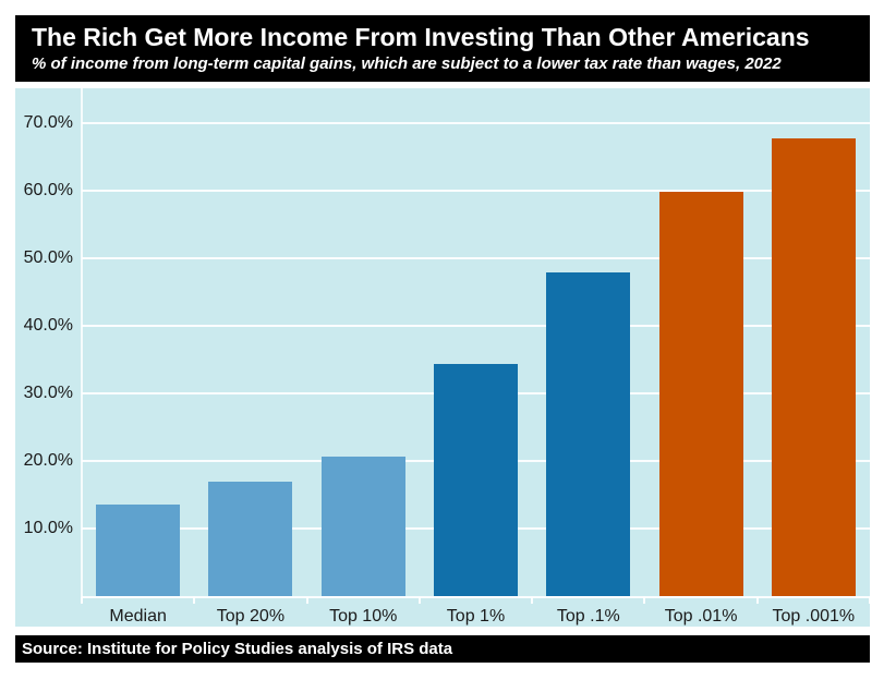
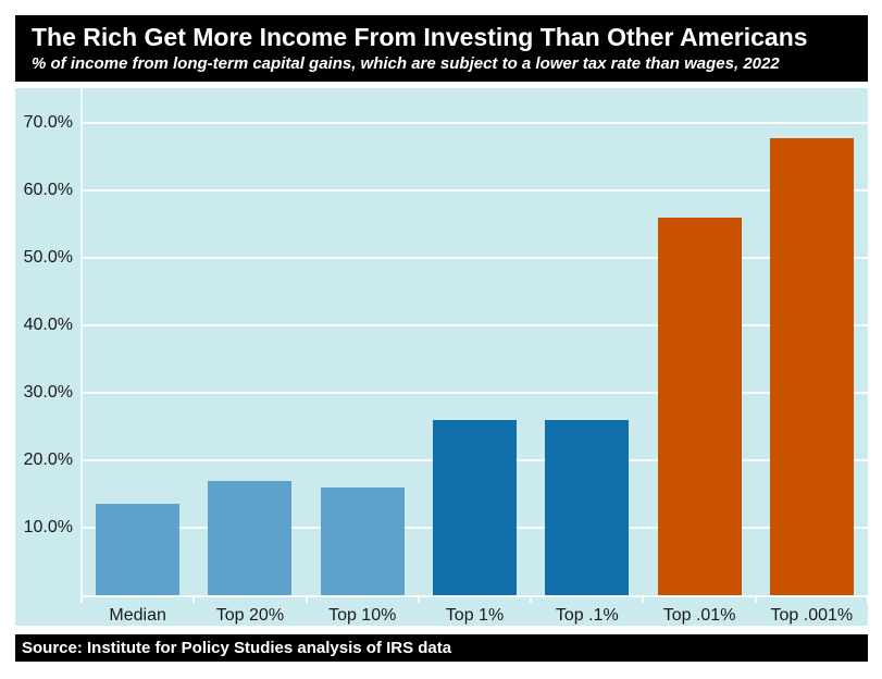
Top 10%: 21% -> 16%
Top 1%: 34% -> 26%
Top .1%: 48% -> 26%
Top .01%: 60% -> 56%
